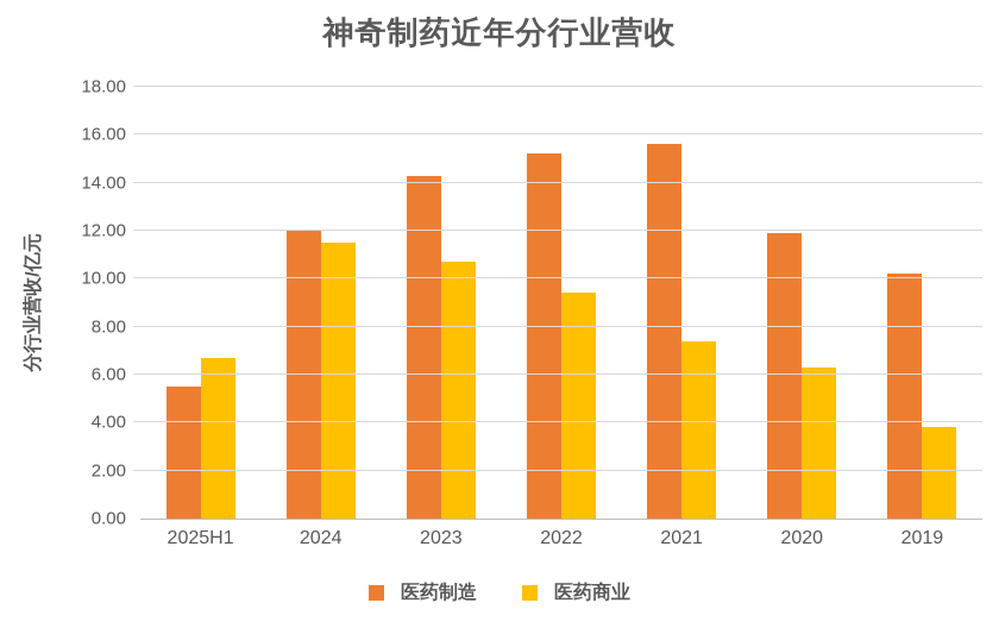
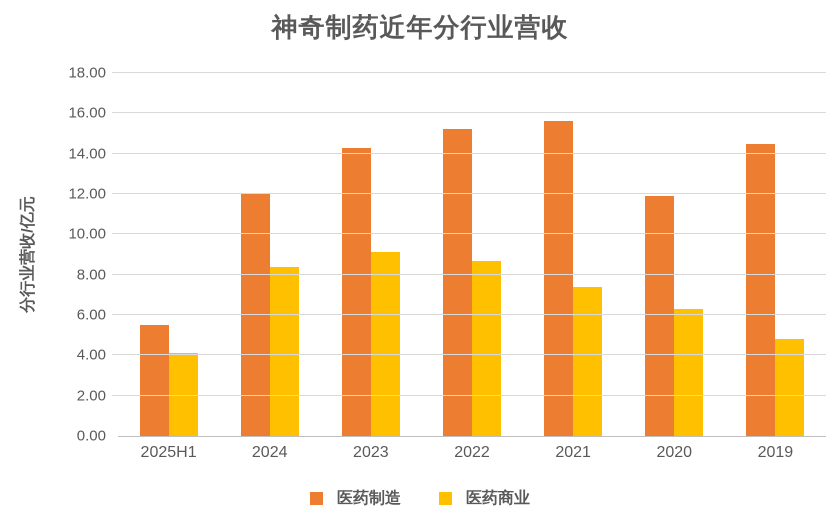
医药商业/2025H1: 6.7 -> 4.1
医药商业/2024: 11.5 -> 8.4
医药商业/2023: 10.7 -> 9.1
医药商业/2022: 9.4 -> 8.7
医药制造/2019: 10.2 -> 14.5
医药商业/2019: 3.8 -> 4.8
